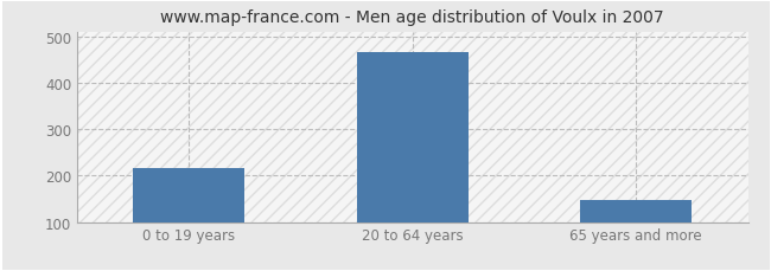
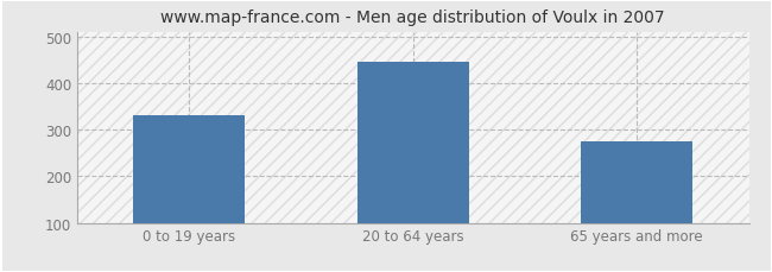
0 to 19 years: 215 -> 330
20 to 64 years: 465 -> 445
65 years and more: 148 -> 275
